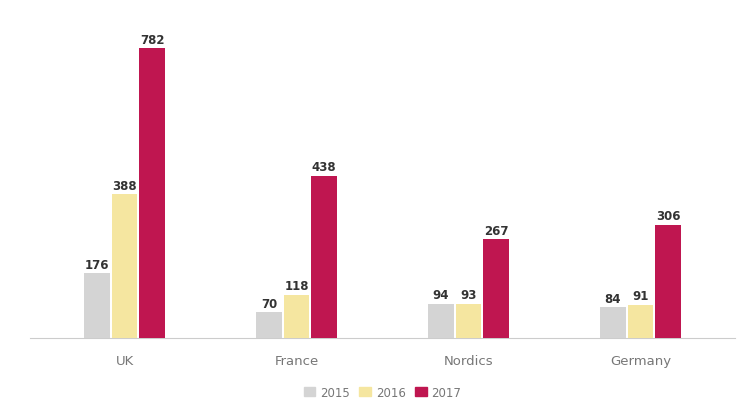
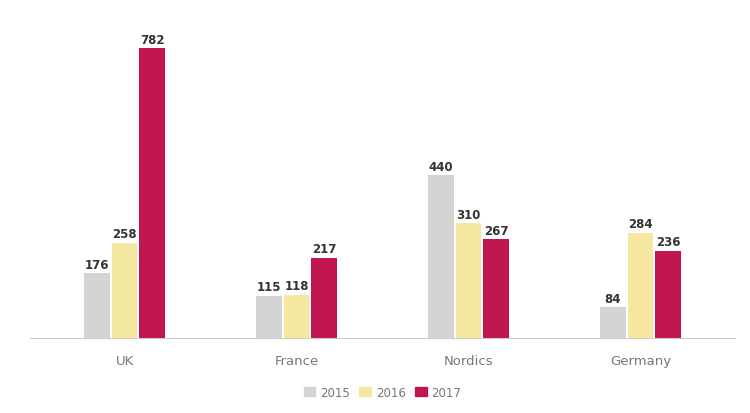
2016/UK: 388 -> 258
2015/France: 70 -> 115
2017/France: 438 -> 217
2015/Nordics: 94 -> 440
2016/Nordics: 93 -> 310
2016/Germany: 91 -> 284
2017/Germany: 306 -> 236
